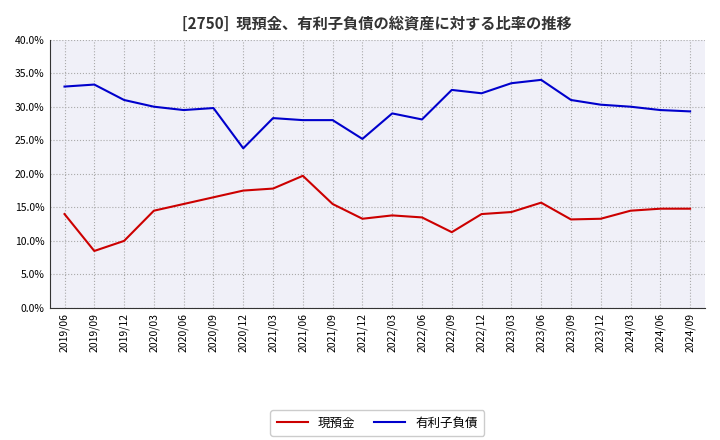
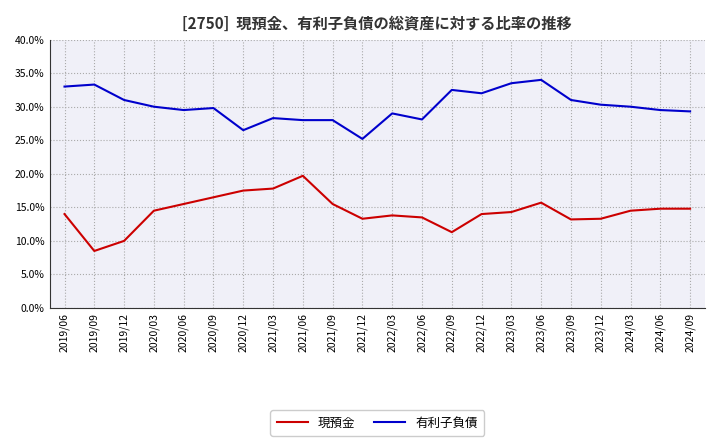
有利子負債/2020/12: 23.8% -> 26.5%
